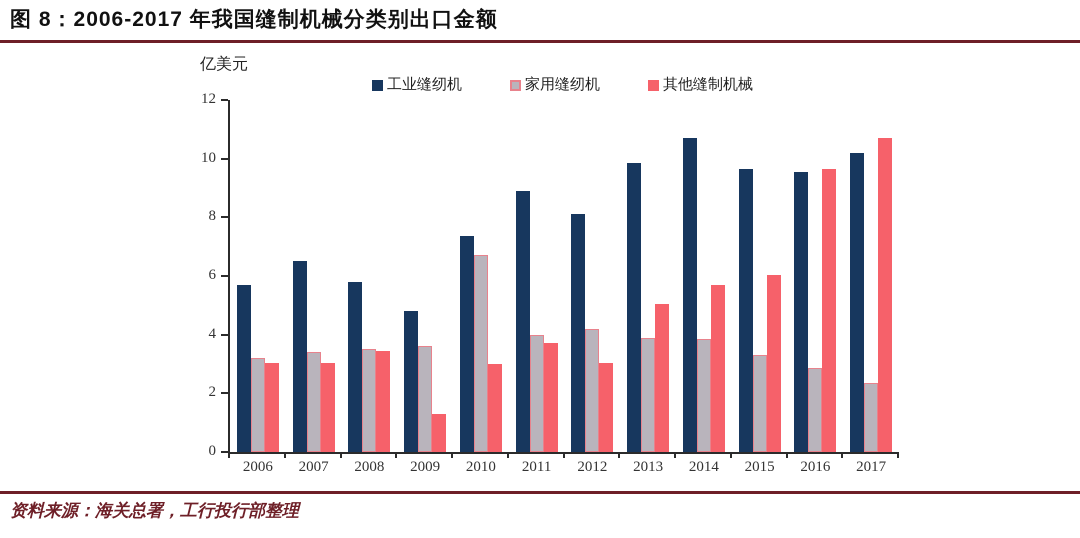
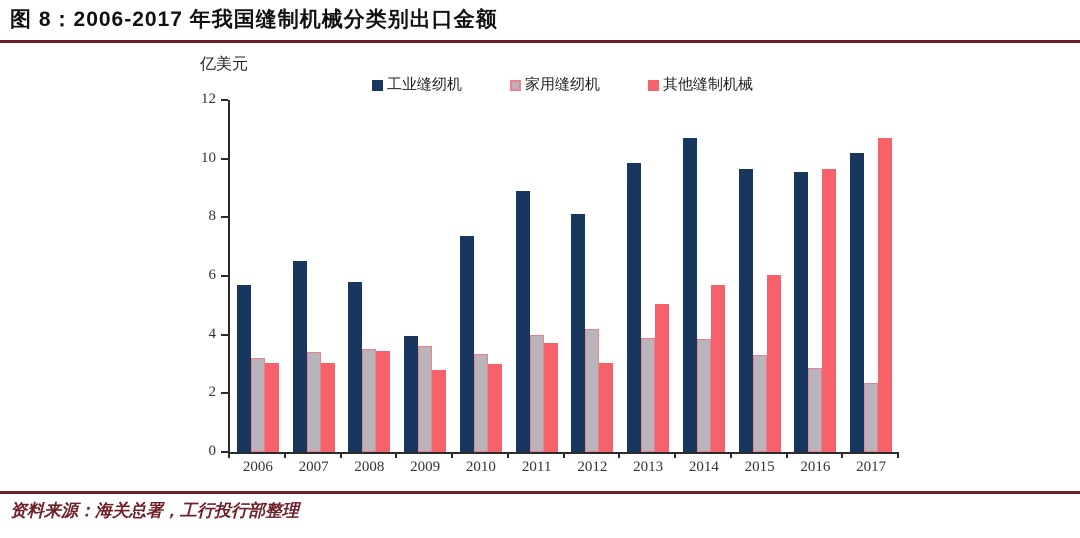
工业缝纫机/2009: 4.8 -> 4.0
其他缝制机械/2009: 1.3 -> 2.8
家用缝纫机/2010: 6.7 -> 3.4
